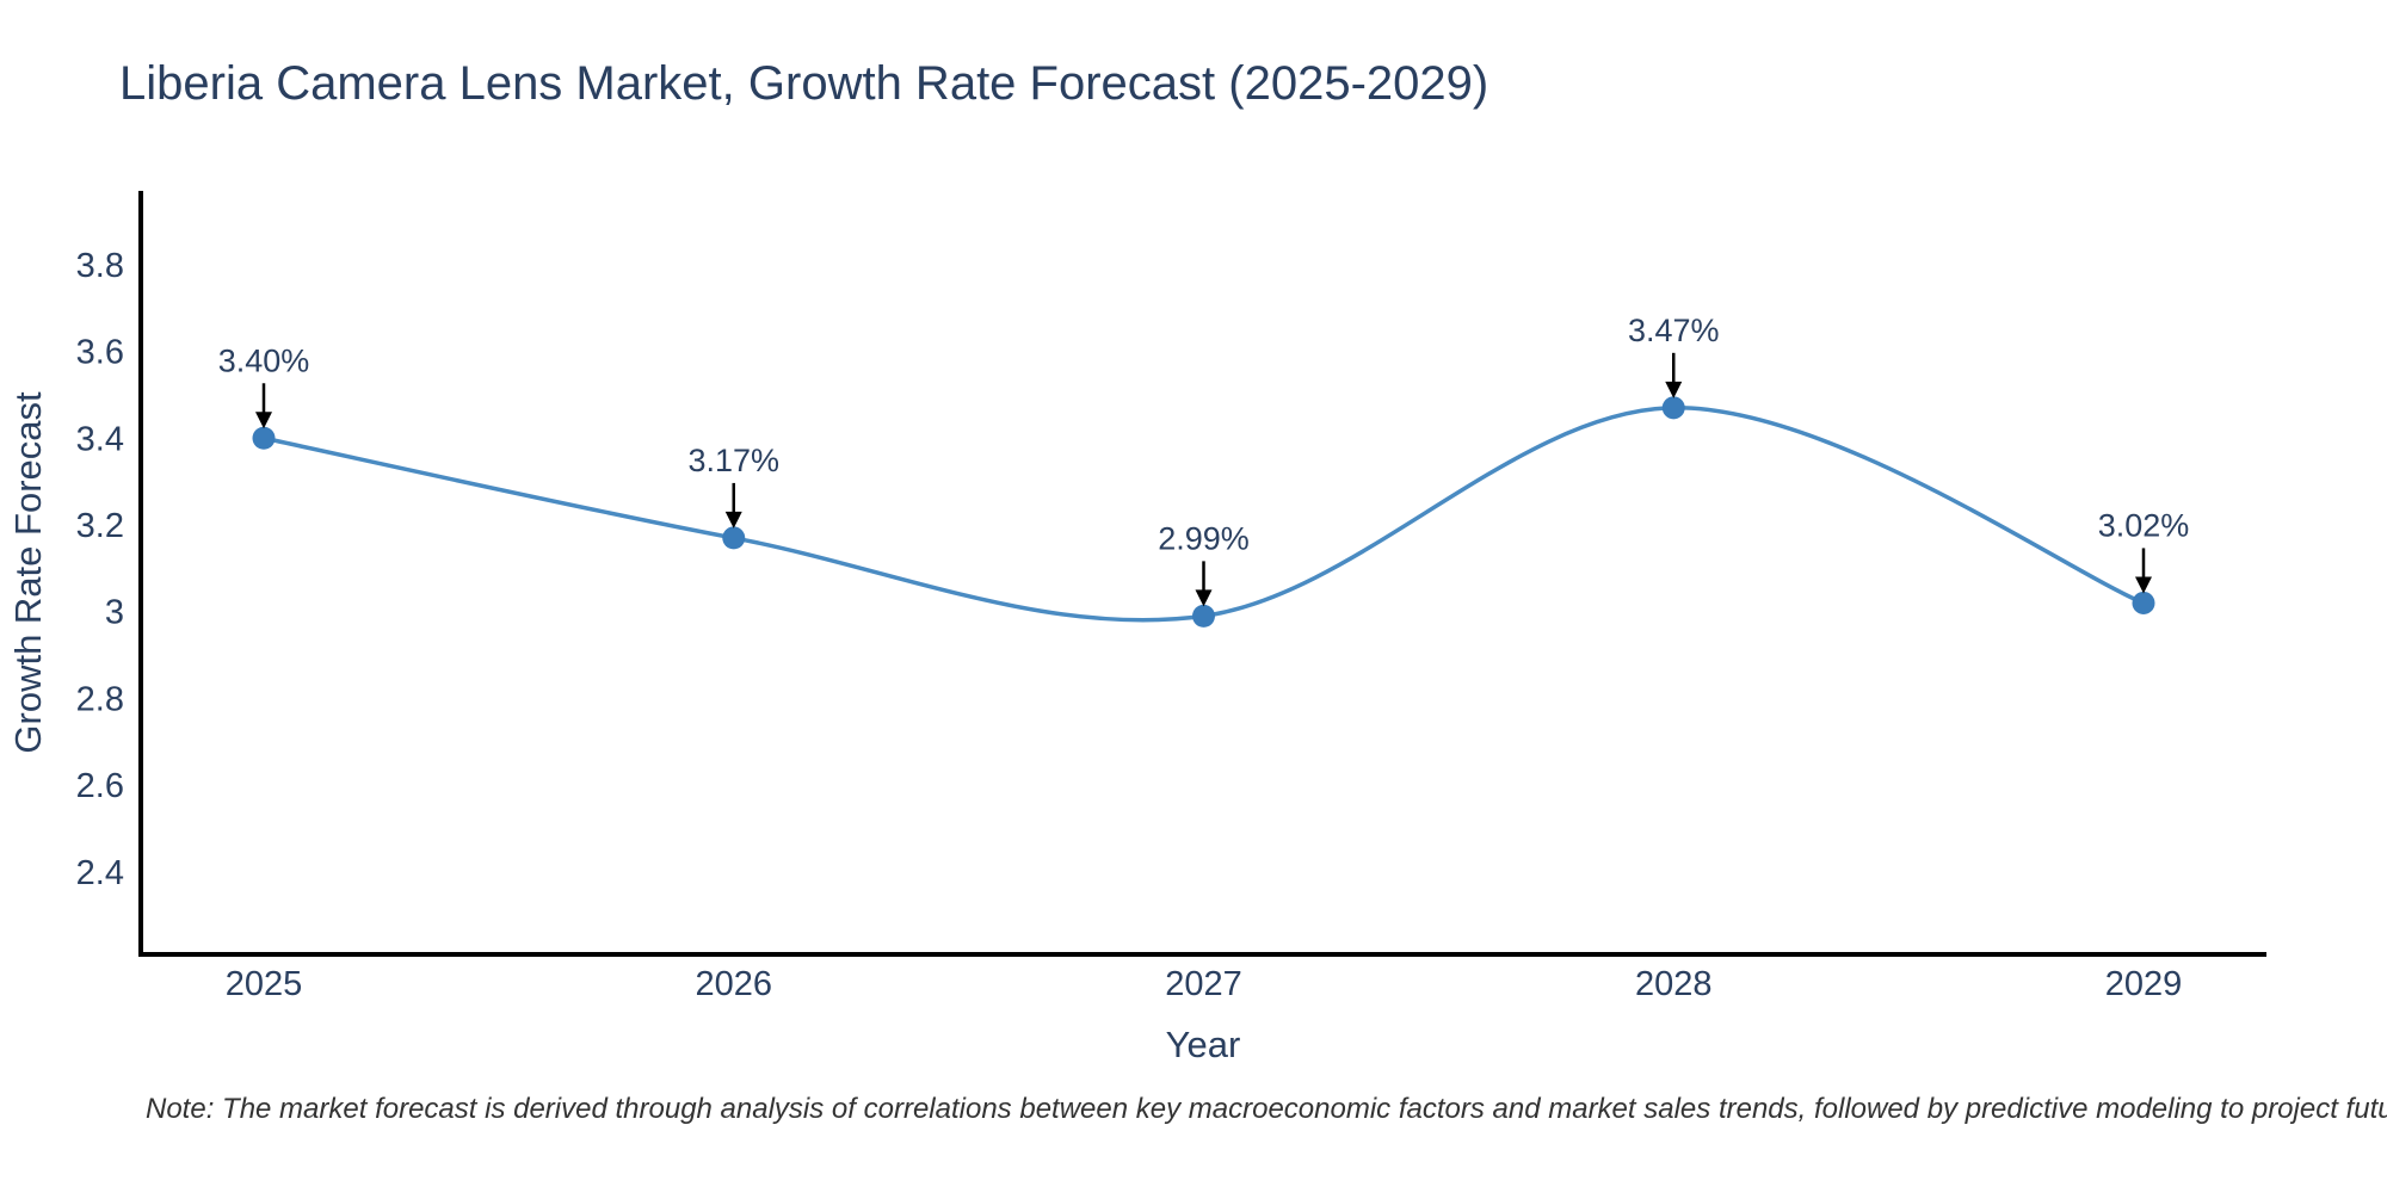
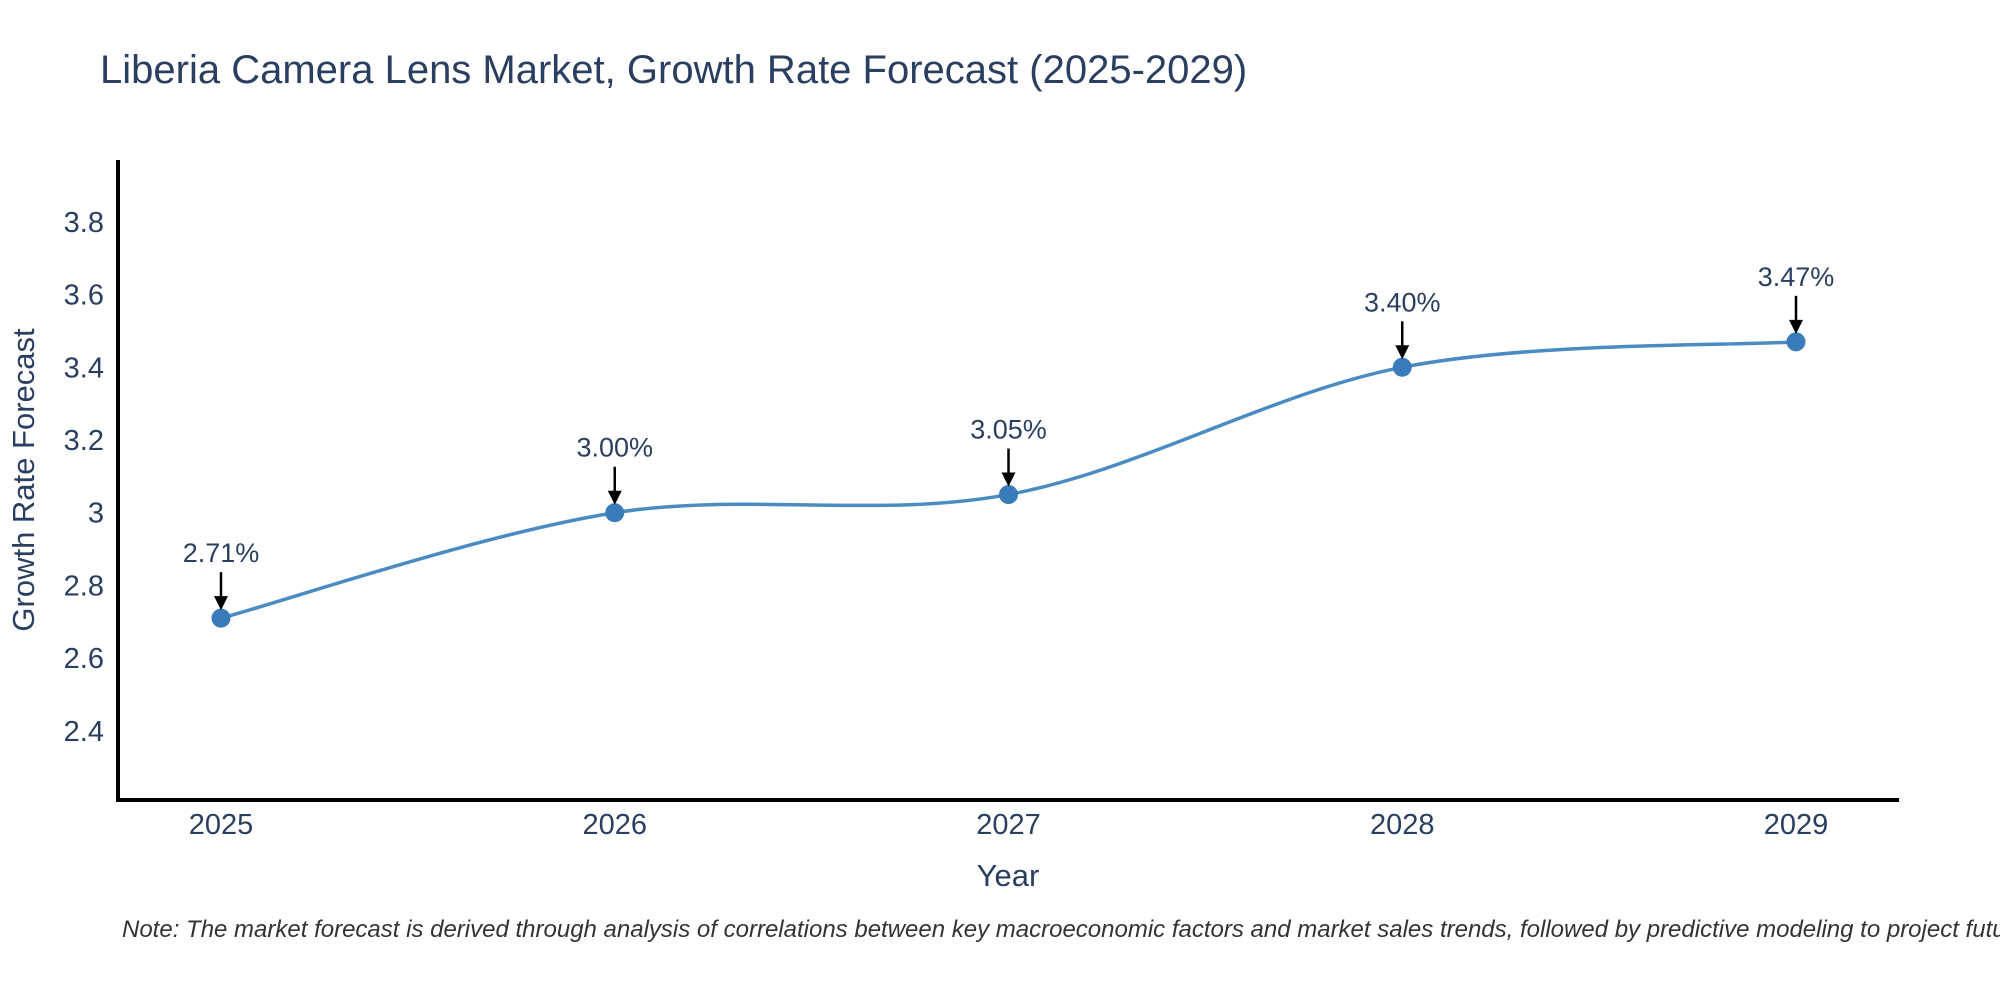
2025: 3.40% -> 2.71%
2026: 3.17% -> 3.00%
2027: 2.99% -> 3.05%
2028: 3.47% -> 3.40%
2029: 3.02% -> 3.47%
